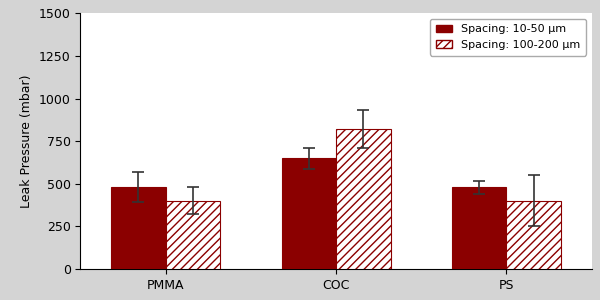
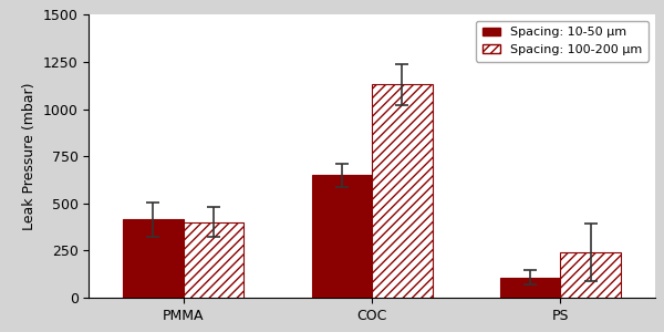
Spacing: 10-50 μm/PMMA: 480 -> 420
Spacing: 100-200 μm/COC: 820 -> 1130
Spacing: 10-50 μm/PS: 480 -> 110
Spacing: 100-200 μm/PS: 400 -> 240
